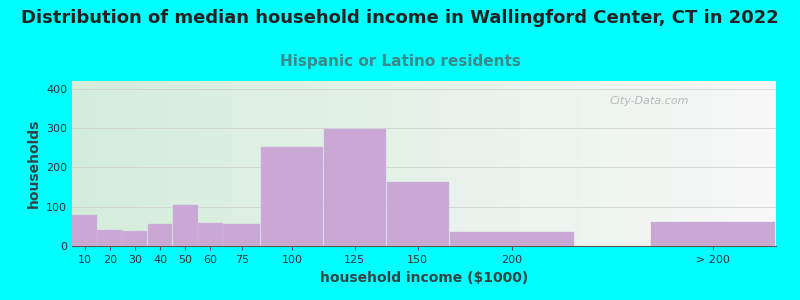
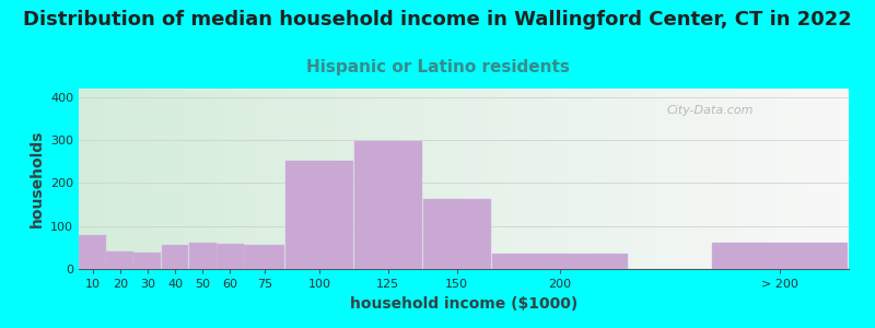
50: 105 -> 62
